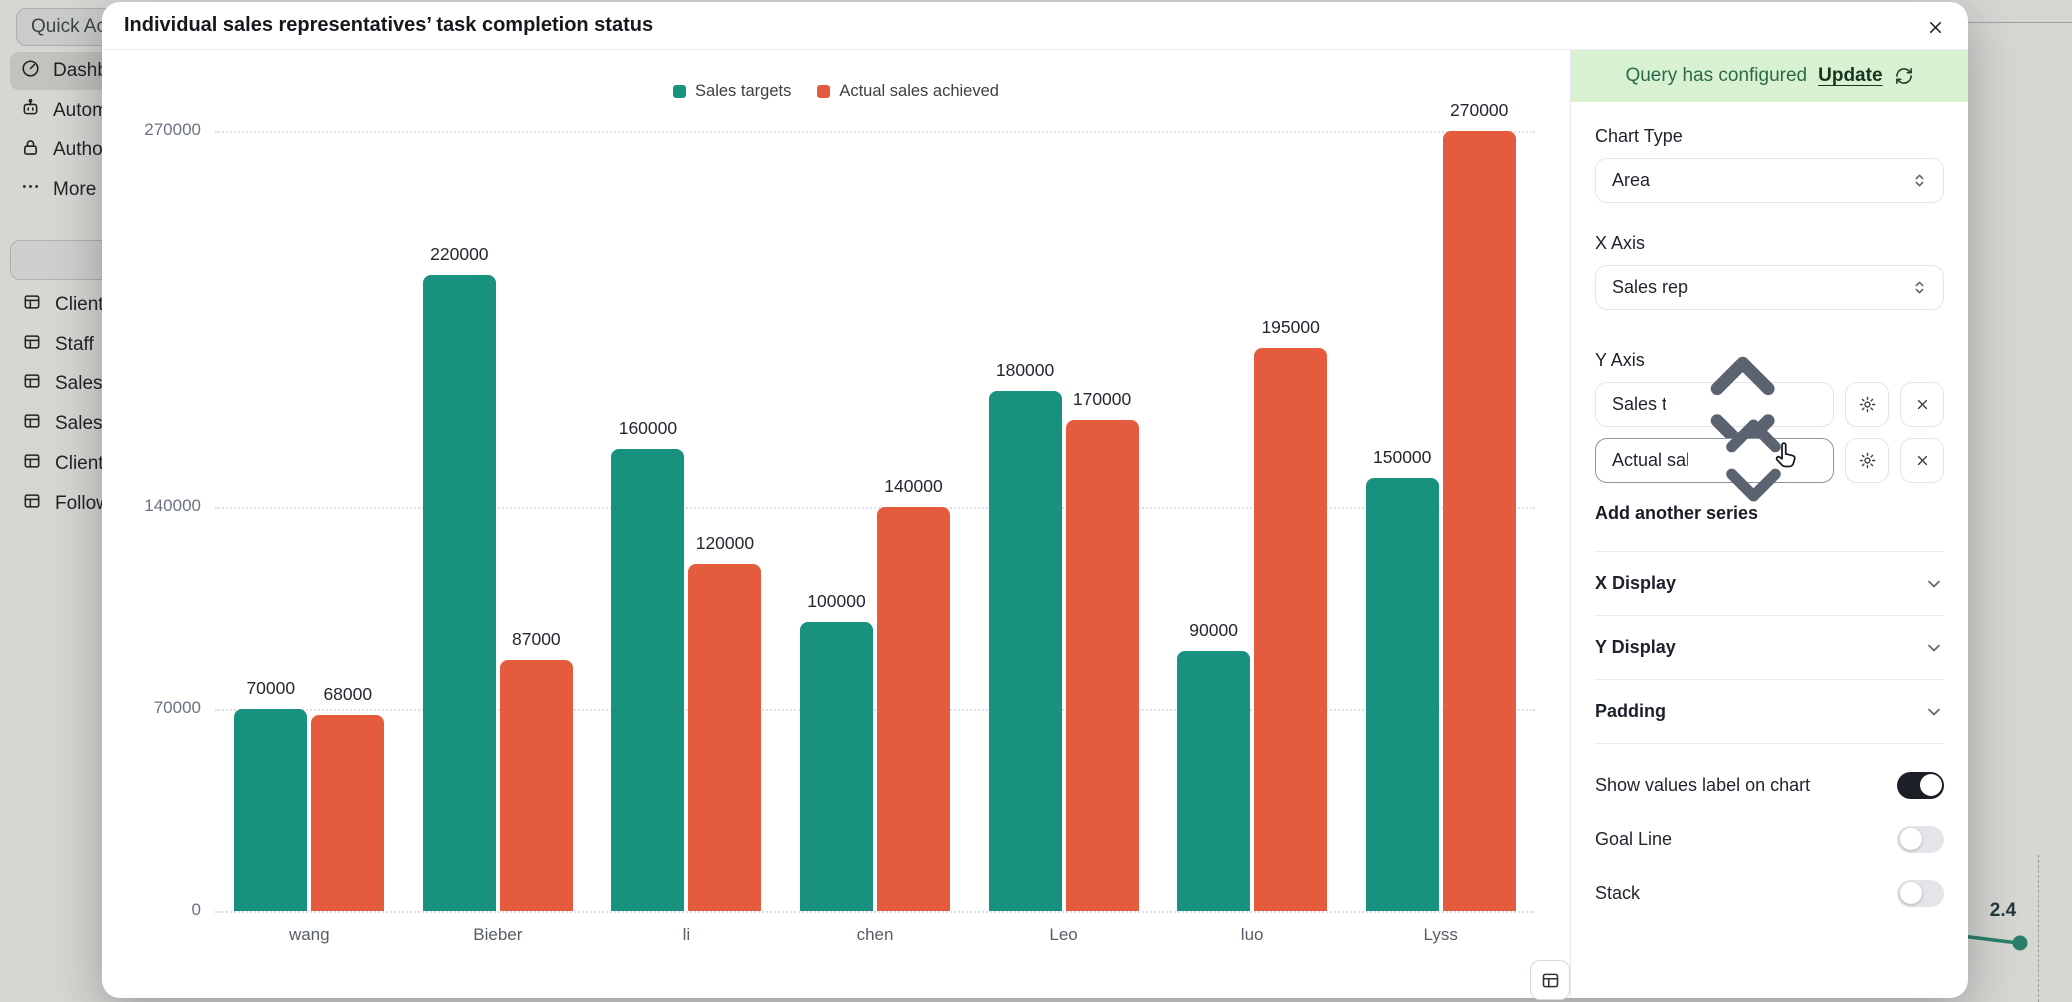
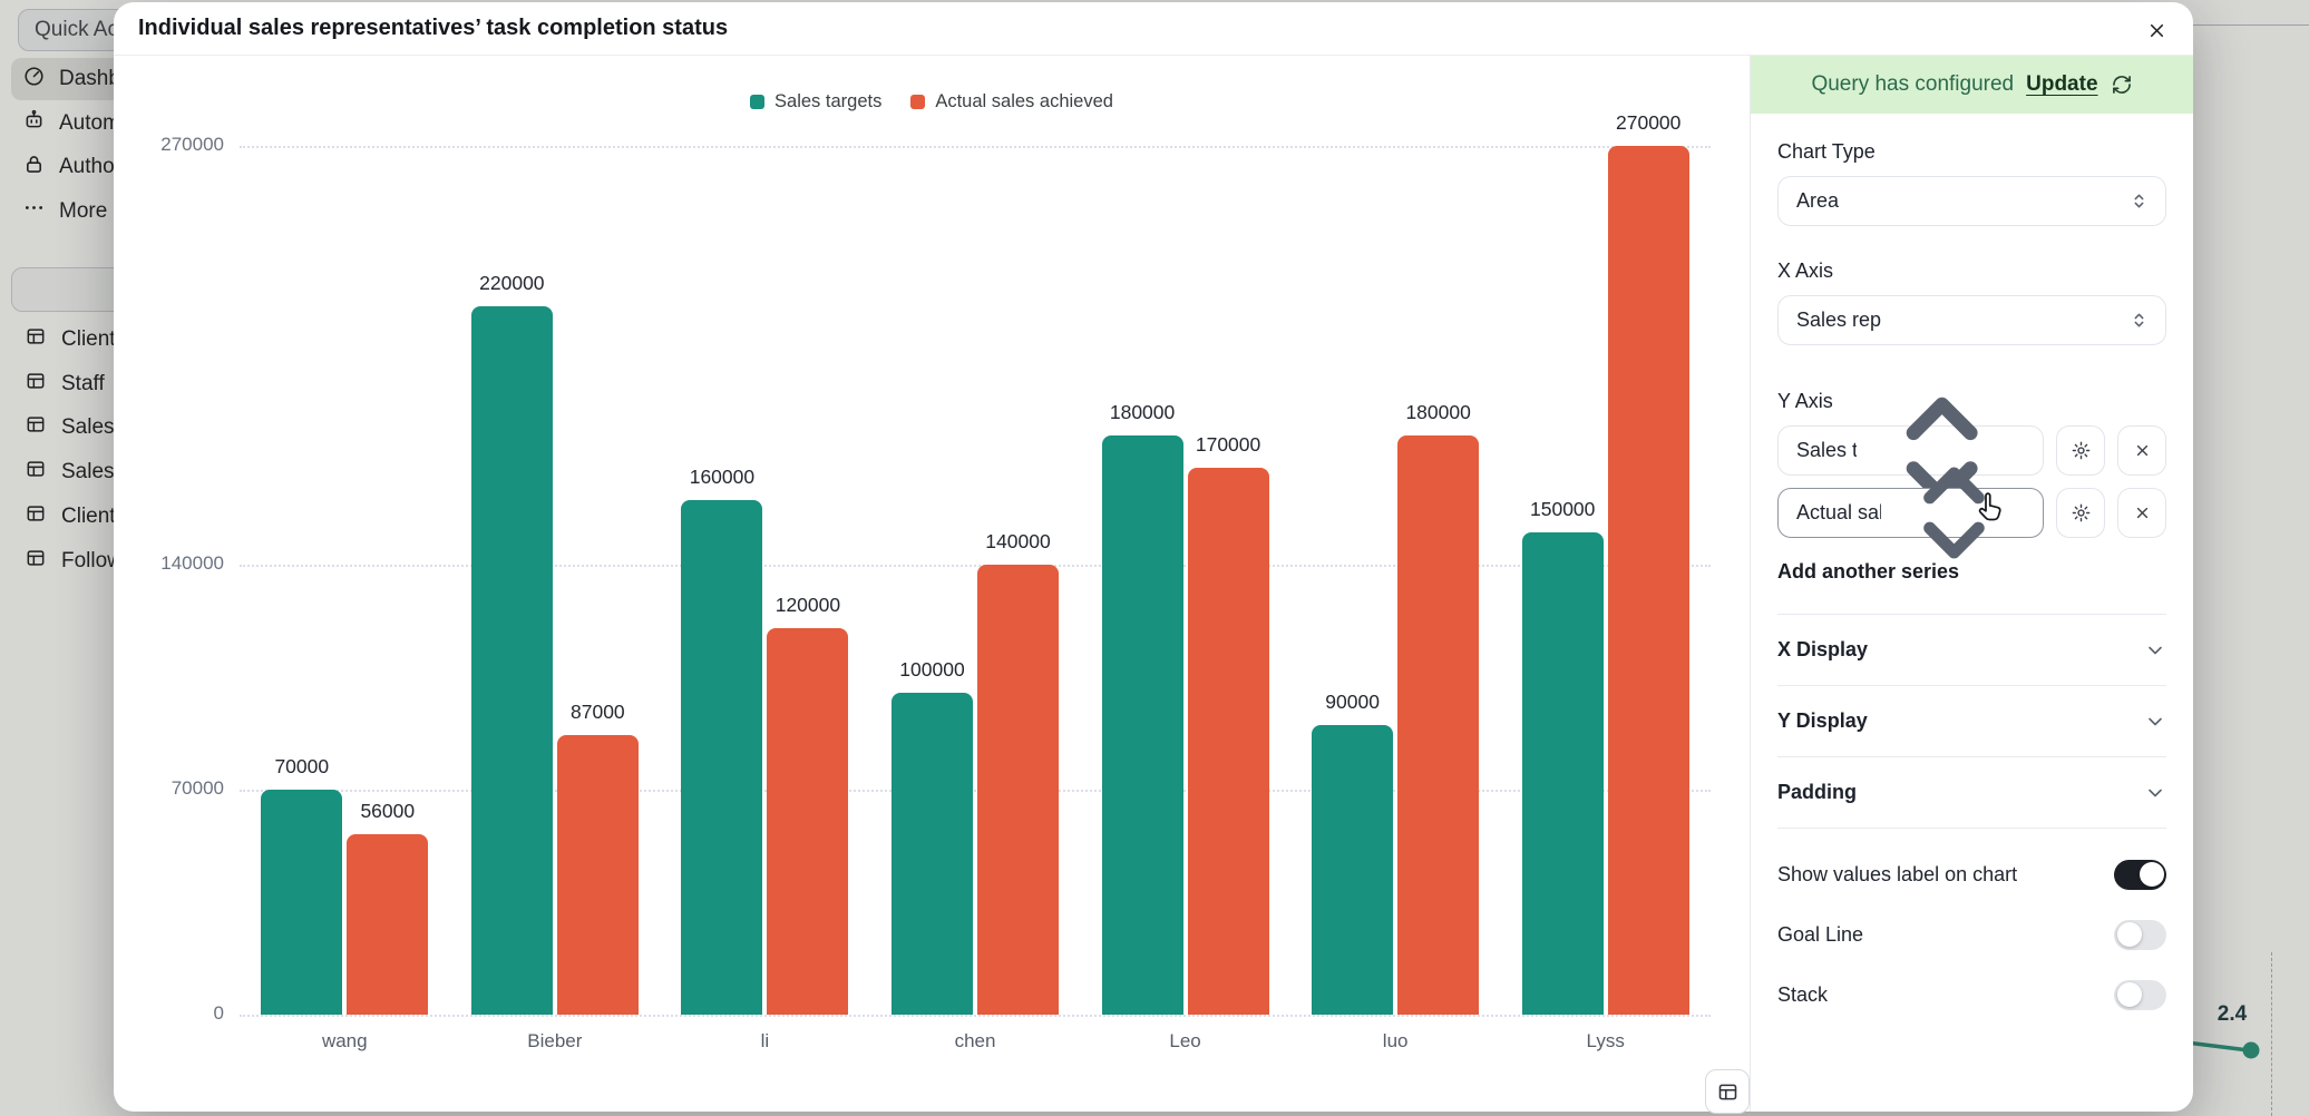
Actual sales achieved/wang: 68000 -> 56000
Actual sales achieved/luo: 195000 -> 180000
